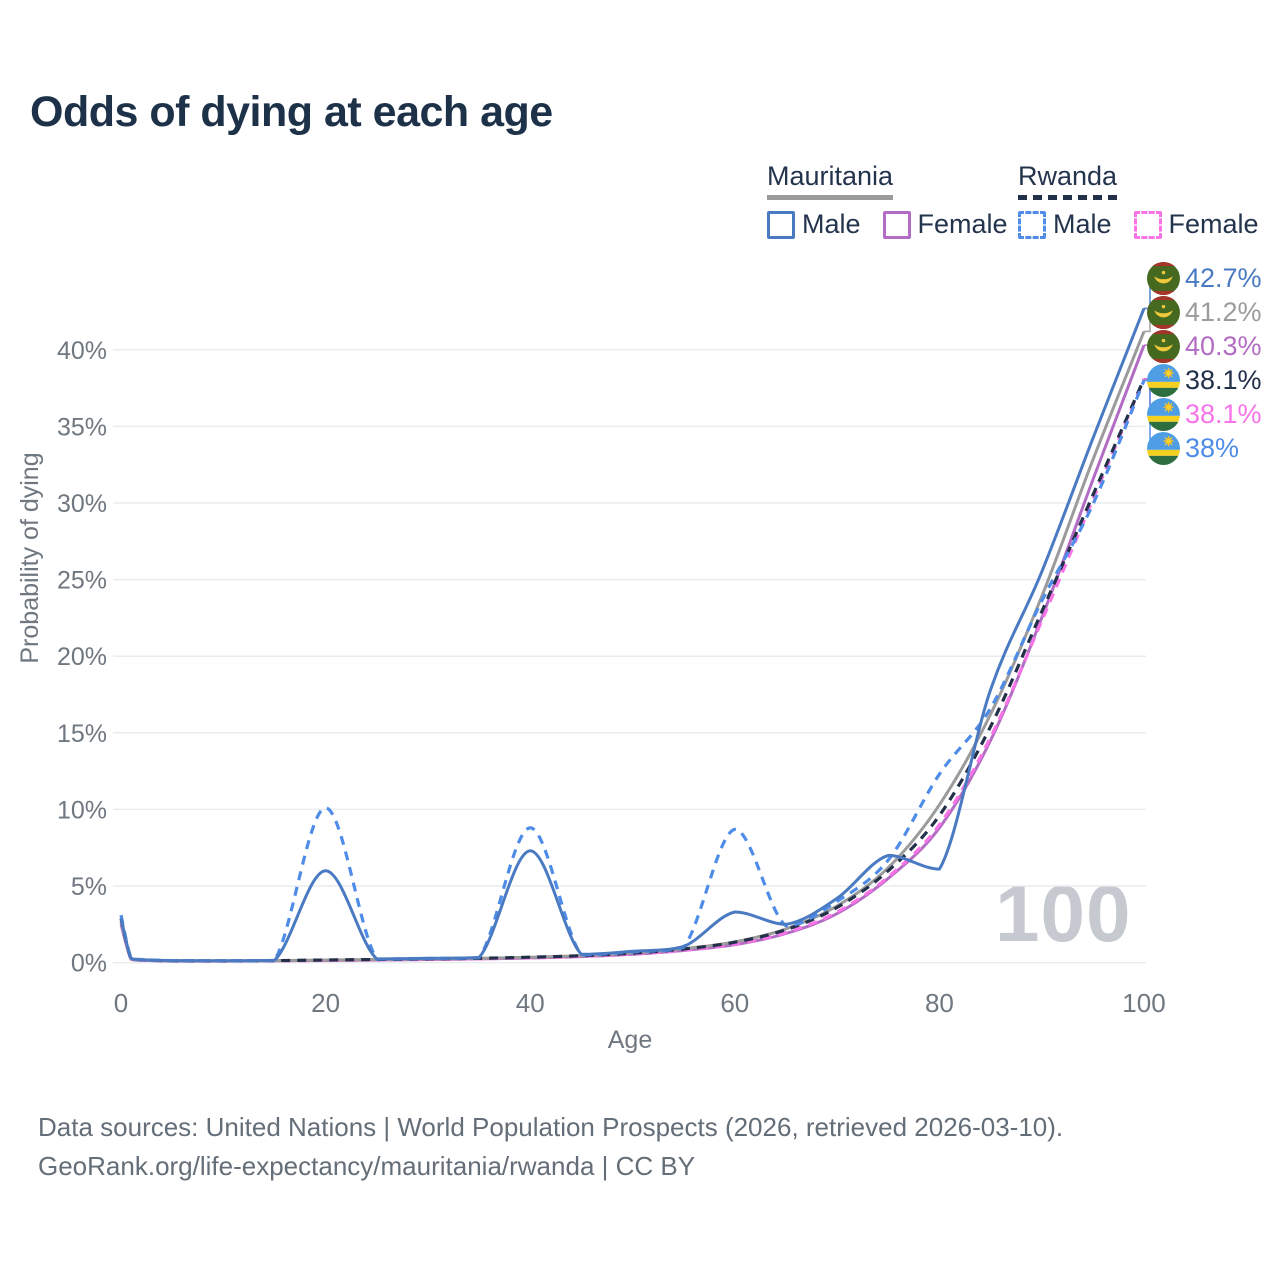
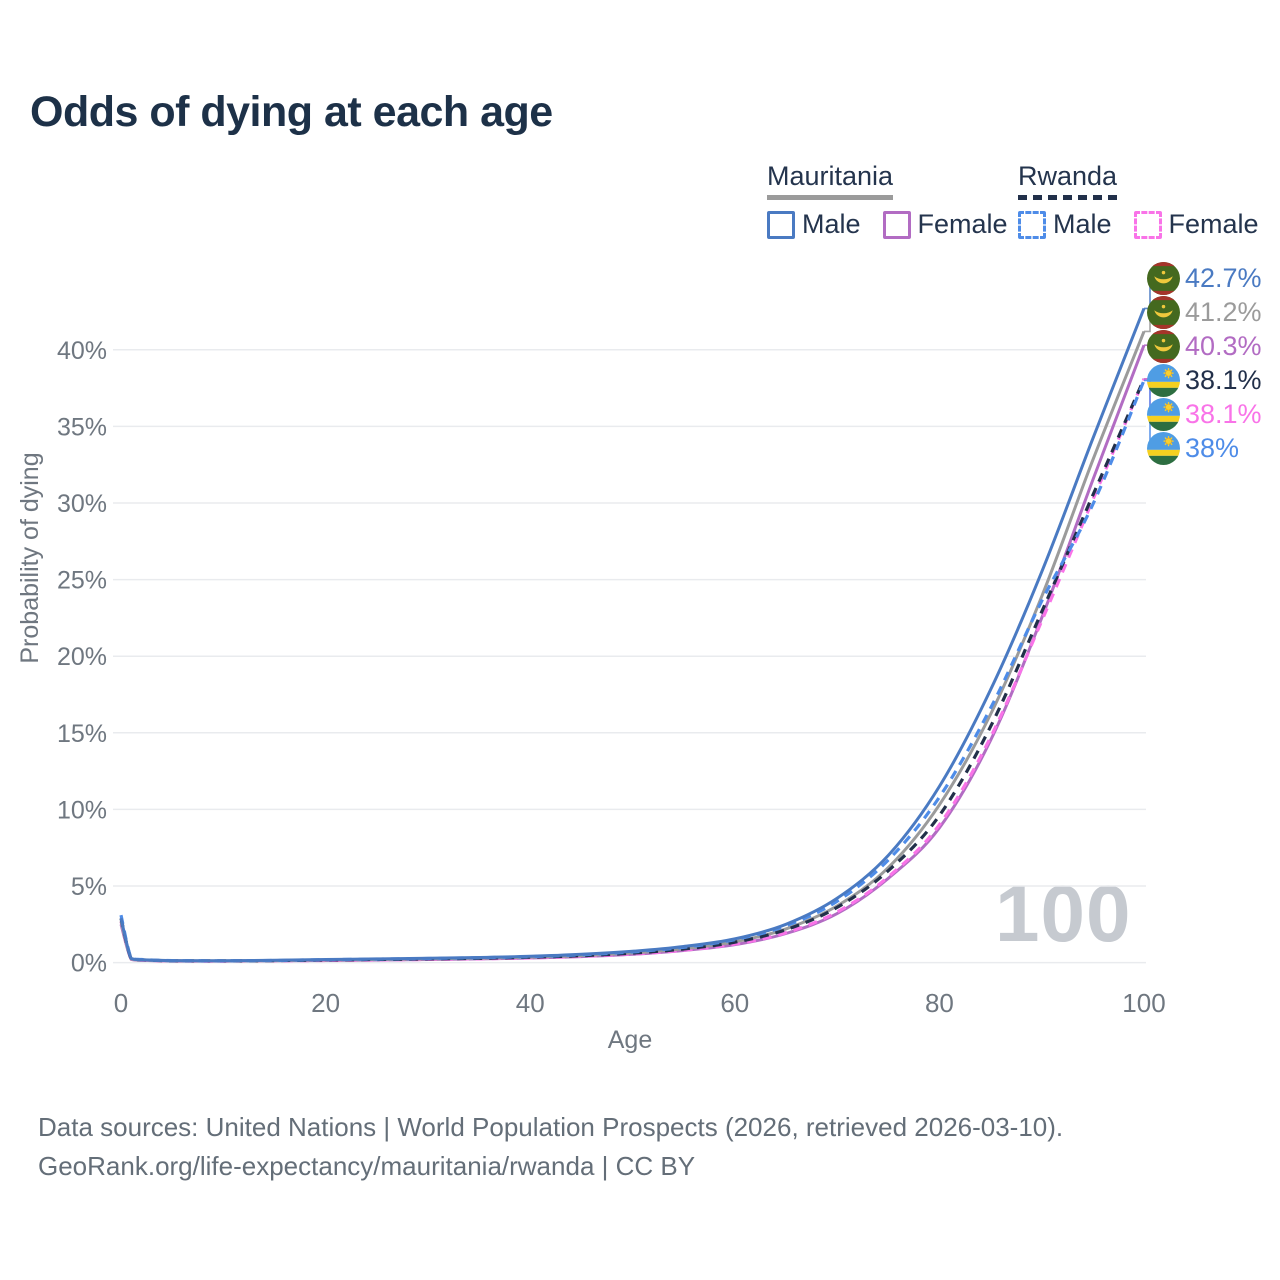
Rwanda Male/20: 10.1% -> 0.2%
Mauritania Male/20: 6.0% -> 0.2%
Rwanda Male/40: 8.8% -> 0.4%
Mauritania Male/40: 7.3% -> 0.4%
Rwanda Male/60: 8.7% -> 1.5%
Mauritania Male/60: 3.3% -> 1.6%
Rwanda Male/80: 12.3% -> 10.8%
Mauritania Male/80: 6.1% -> 11.5%
